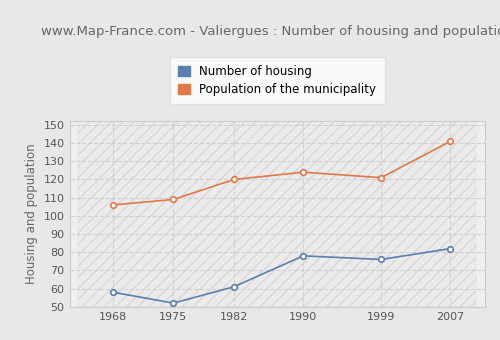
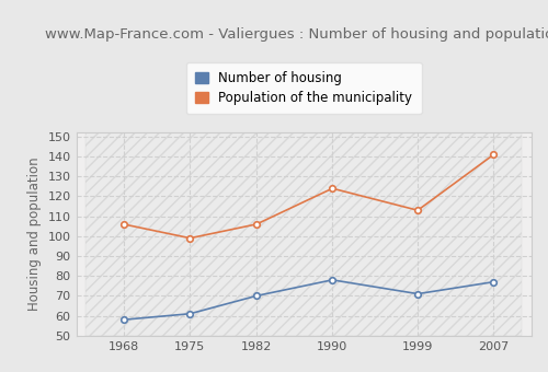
Number of housing/1975: 52 -> 61
Population of the municipality/1975: 109 -> 99
Number of housing/1982: 61 -> 70
Population of the municipality/1982: 120 -> 106
Number of housing/1999: 76 -> 71
Population of the municipality/1999: 121 -> 113
Number of housing/2007: 82 -> 77
